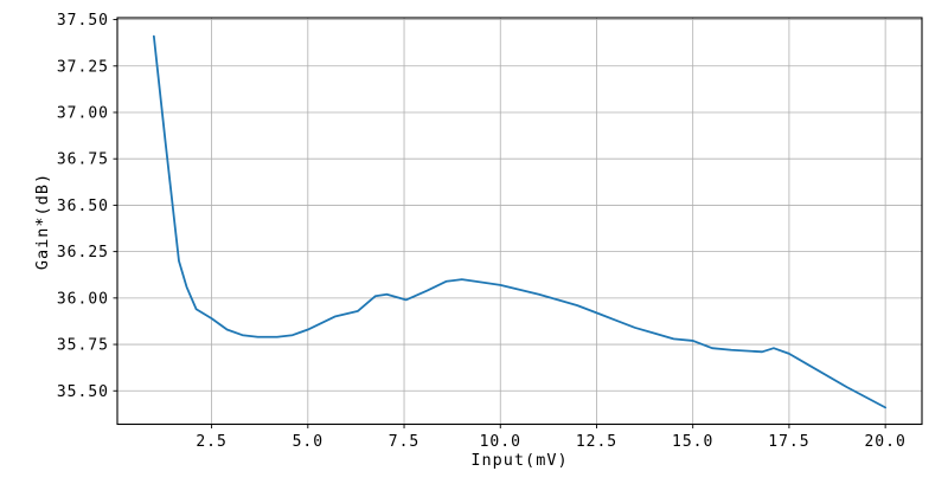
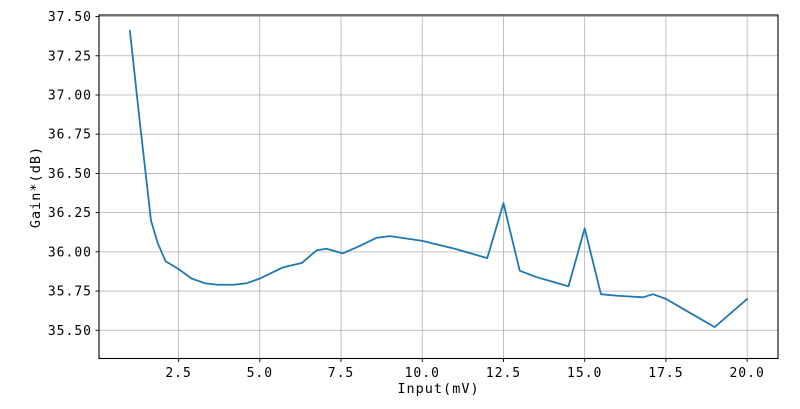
12.5: 35.92 -> 36.31
15.0: 35.77 -> 36.15
20.0: 35.41 -> 35.70
